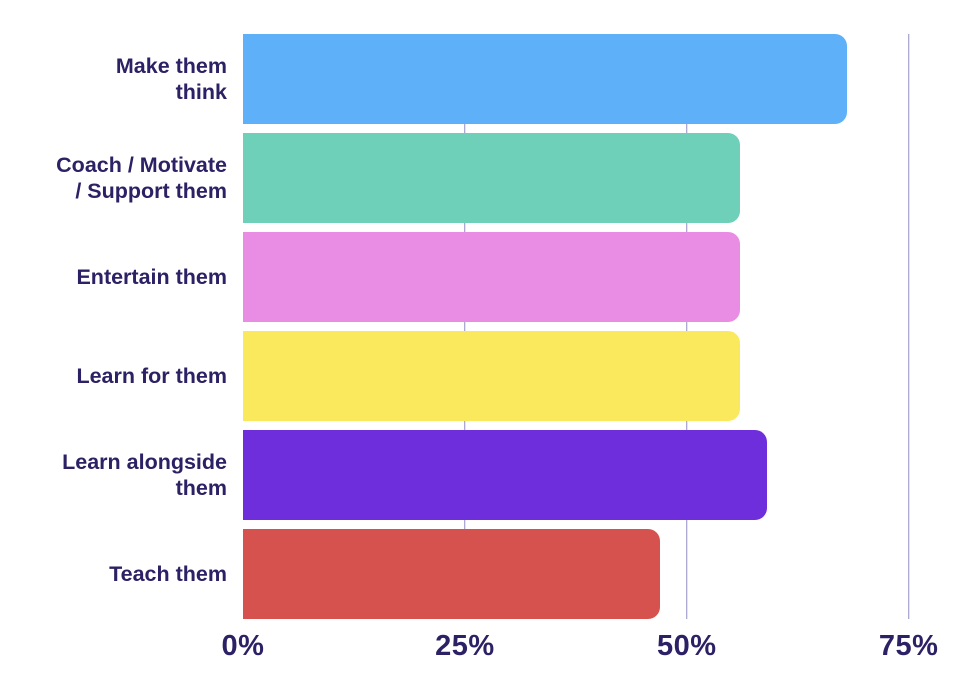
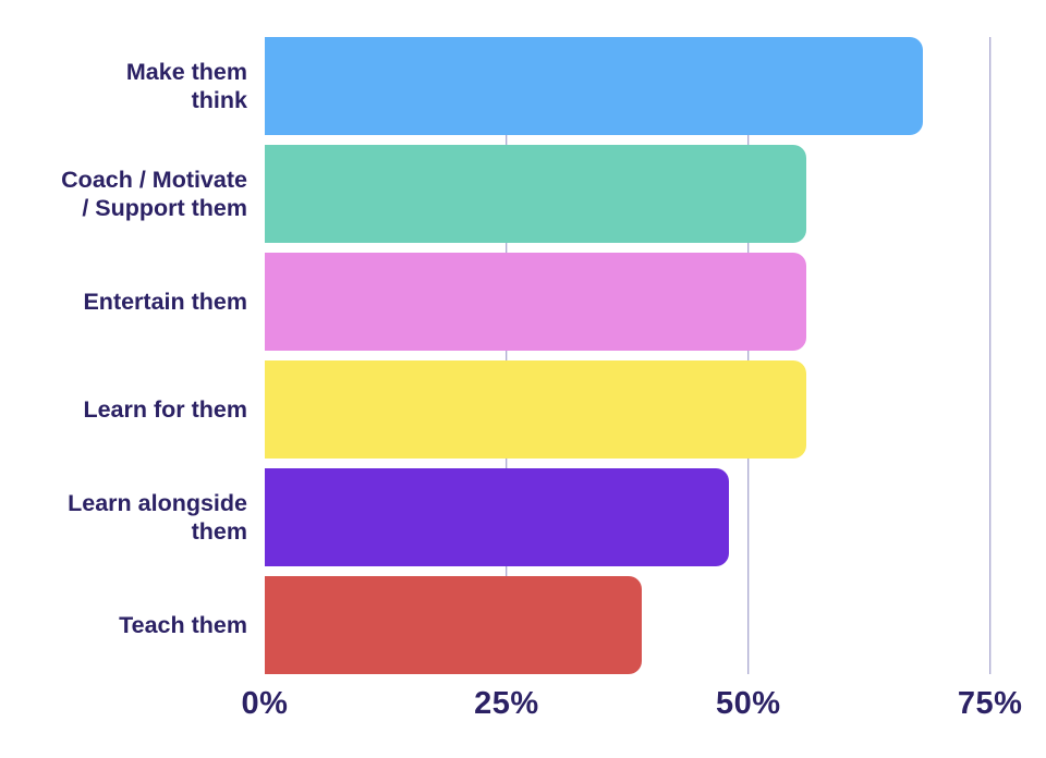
Learn alongside them: 59% -> 48%
Teach them: 47% -> 39%
